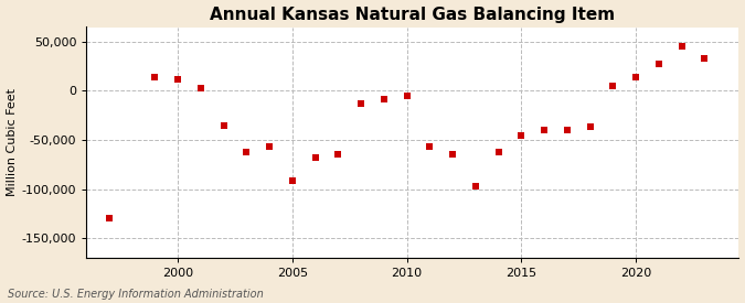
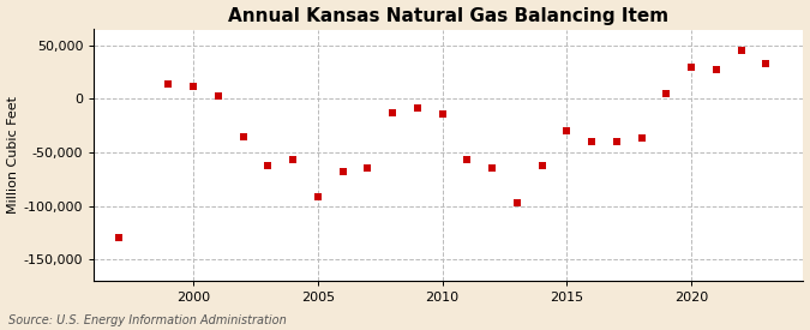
2010: -5,000 -> -14,000
2015: -46,000 -> -30,000
2020: 14,000 -> 30,000
